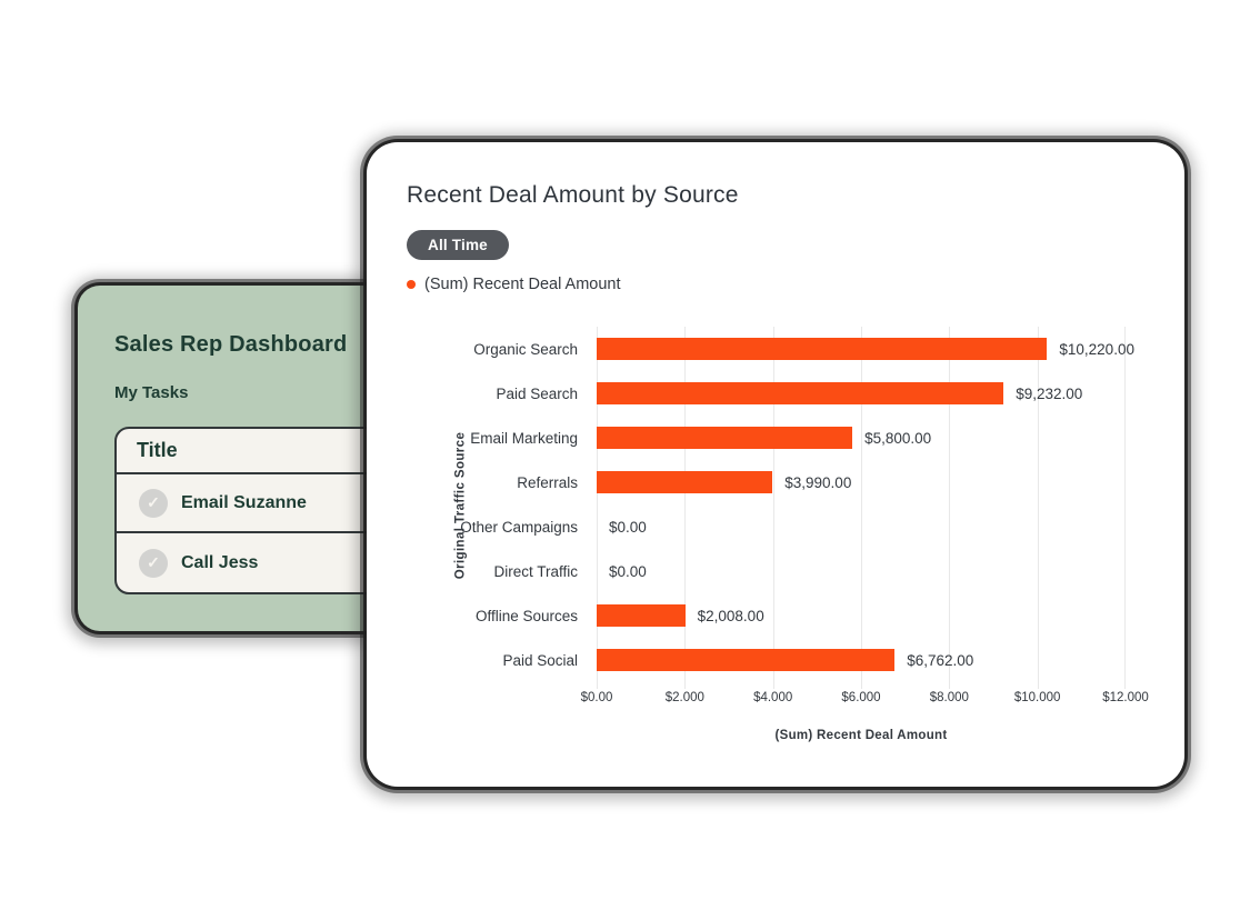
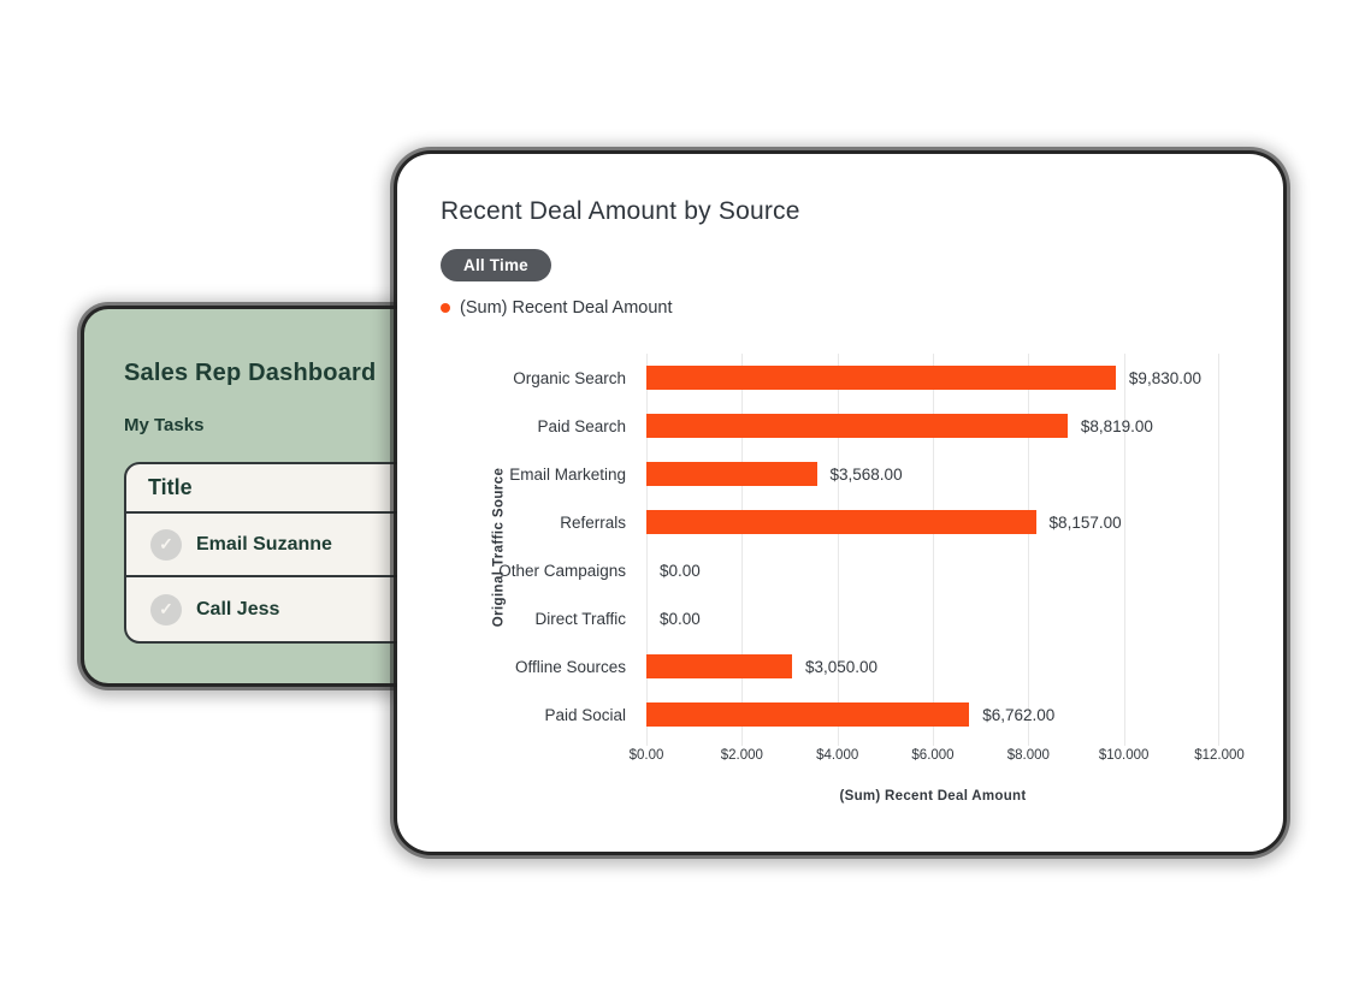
Organic Search: $10,220.00 -> $9,830.00
Paid Search: $9,232.00 -> $8,819.00
Email Marketing: $5,800.00 -> $3,568.00
Referrals: $3,990.00 -> $8,157.00
Offline Sources: $2,008.00 -> $3,050.00
